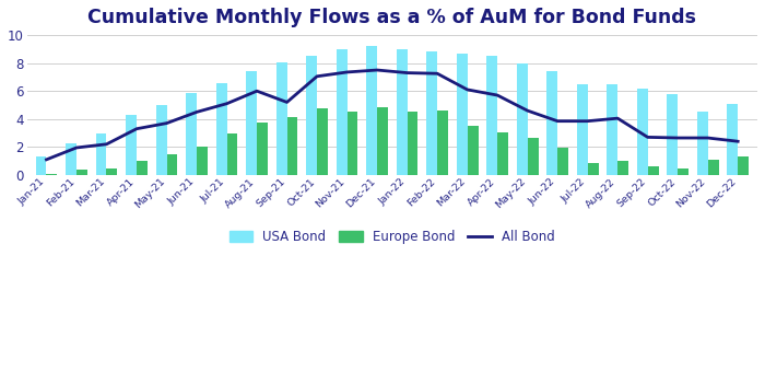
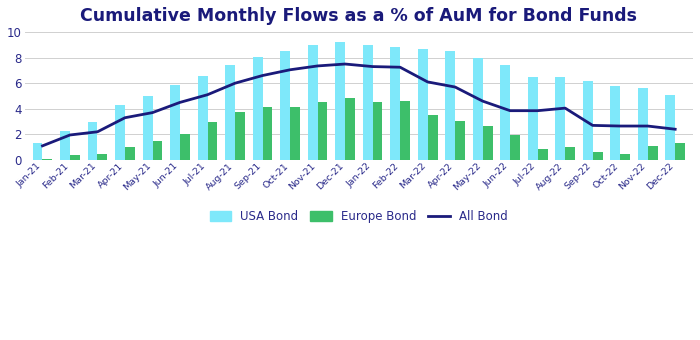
All Bond/Sep-21: 5.2 -> 6.6
Europe Bond/Oct-21: 4.8 -> 4.2
USA Bond/Nov-22: 4.5 -> 5.6
